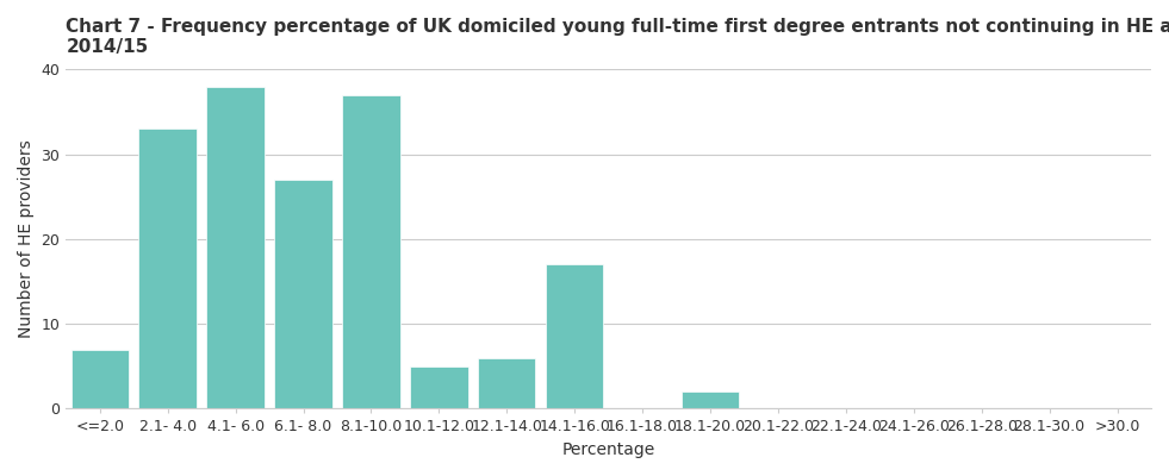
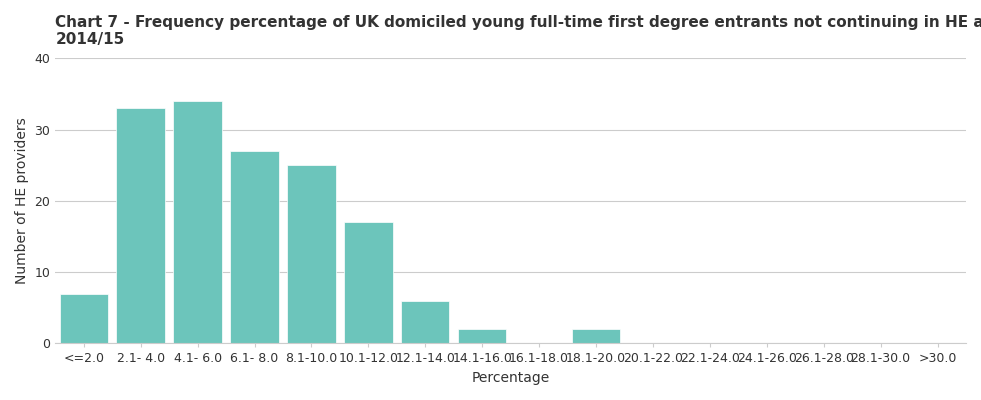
4.1- 6.0: 38 -> 34
8.1-10.0: 37 -> 25
10.1-12.0: 5 -> 17
14.1-16.0: 17 -> 2
